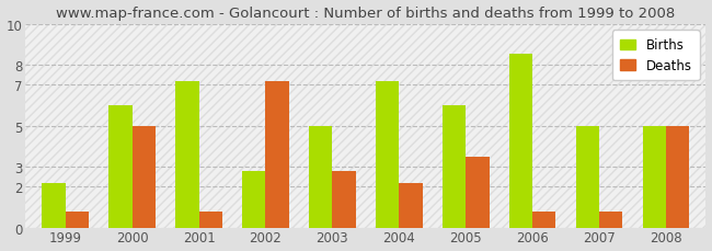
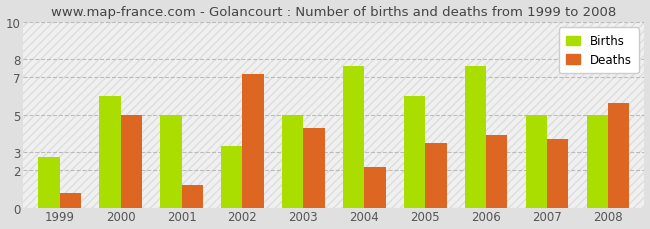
Births/1999: 2.2 -> 2.7
Births/2001: 7.2 -> 5.0
Deaths/2001: 0.8 -> 1.2
Births/2002: 2.8 -> 3.3
Deaths/2003: 2.8 -> 4.3
Births/2004: 7.2 -> 7.6
Births/2006: 8.5 -> 7.6
Deaths/2006: 0.8 -> 3.9
Deaths/2007: 0.8 -> 3.7
Deaths/2008: 5.0 -> 5.6
